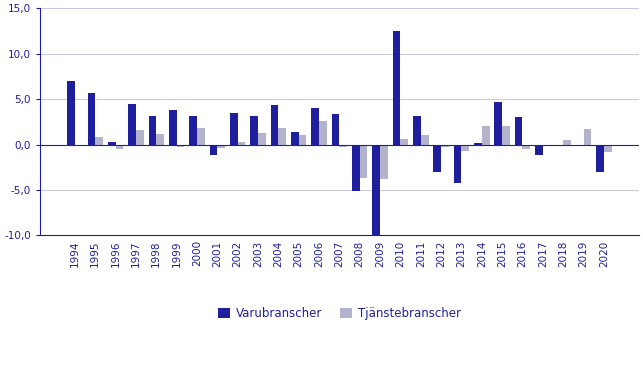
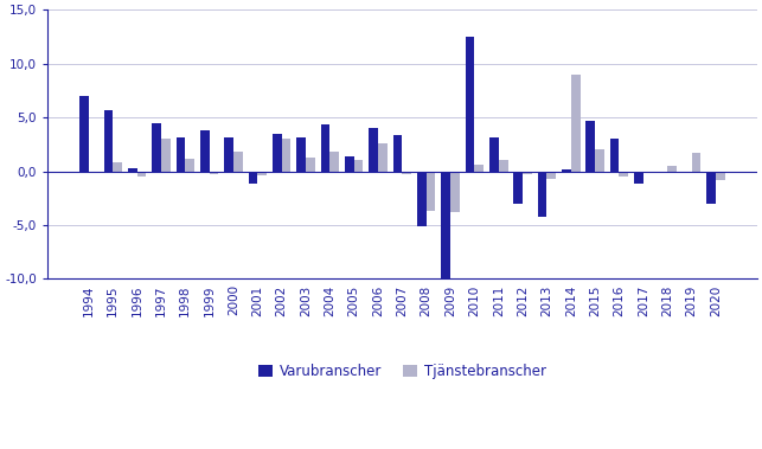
Tjänstebranscher/1997: 1,6 -> 3,0
Tjänstebranscher/2002: 0,3 -> 3,0
Tjänstebranscher/2014: 2,0 -> 9,0
